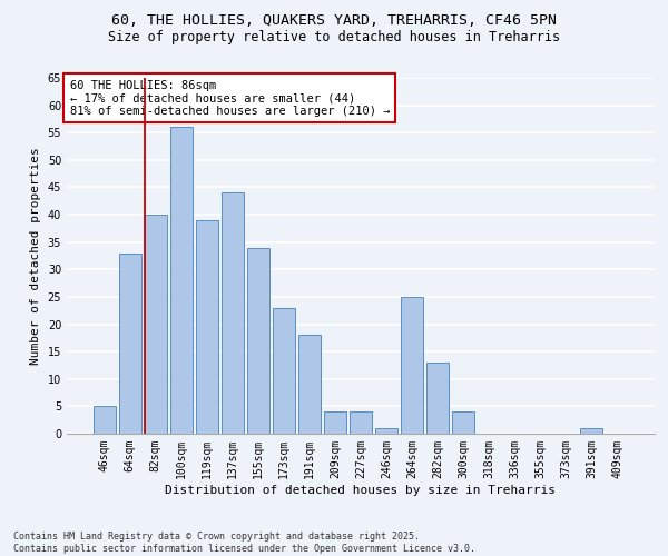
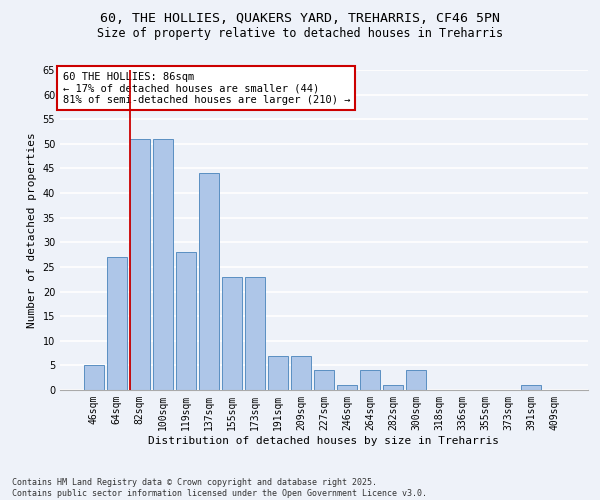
64sqm: 33 -> 27
82sqm: 40 -> 51
100sqm: 56 -> 51
119sqm: 39 -> 28
155sqm: 34 -> 23
191sqm: 18 -> 7
209sqm: 4 -> 7
264sqm: 25 -> 4
282sqm: 13 -> 1
